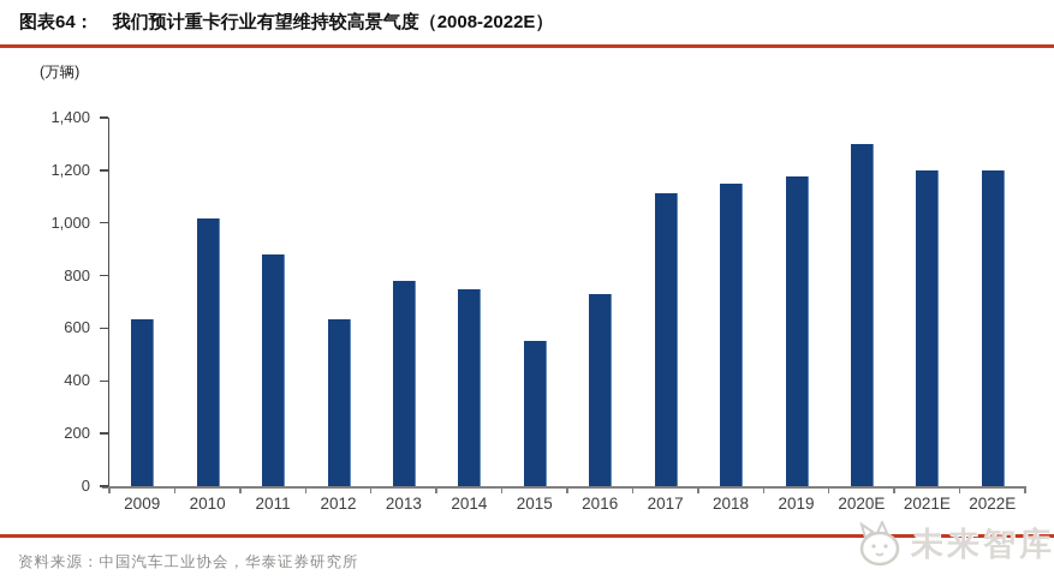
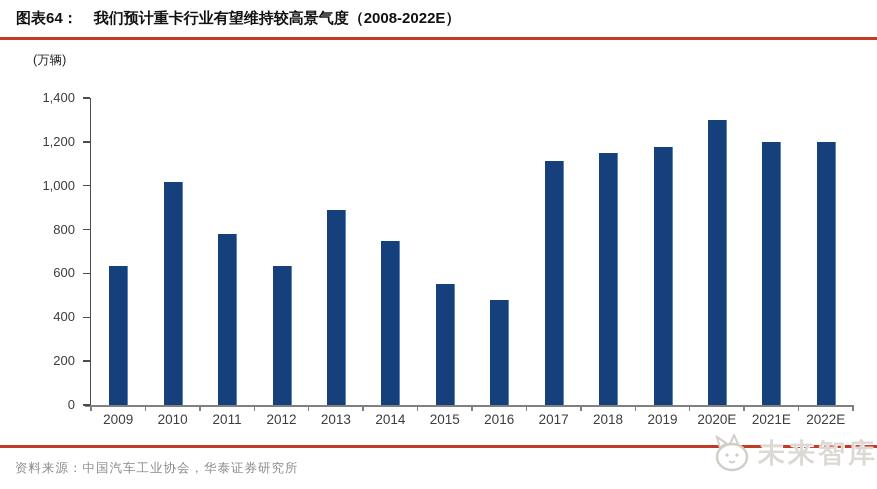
2011: 880 -> 780
2013: 780 -> 890
2016: 730 -> 480
